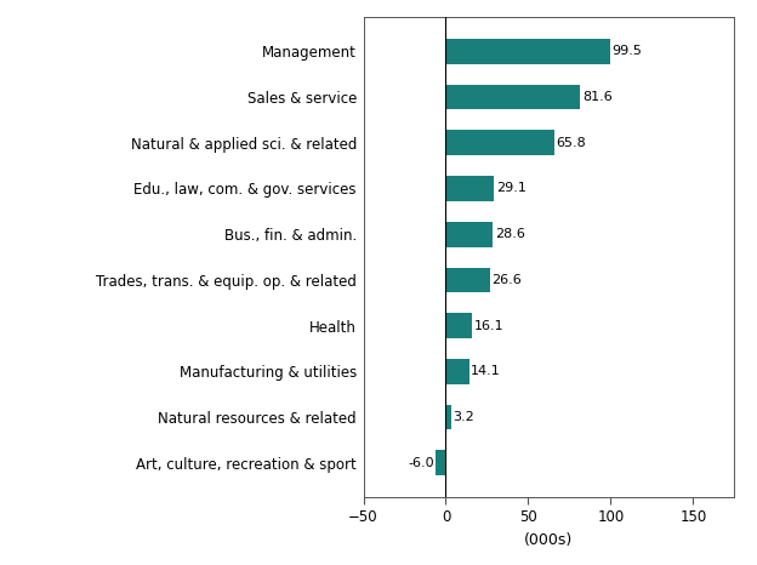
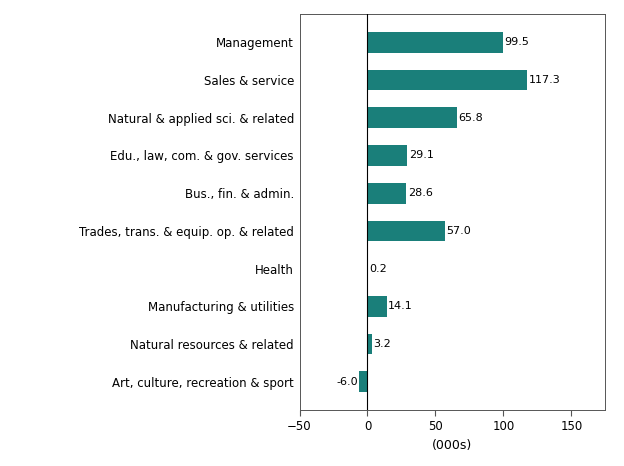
Sales & service: 81.6 -> 117.3
Trades, trans. & equip. op. & related: 26.6 -> 57.0
Health: 16.1 -> 0.2
